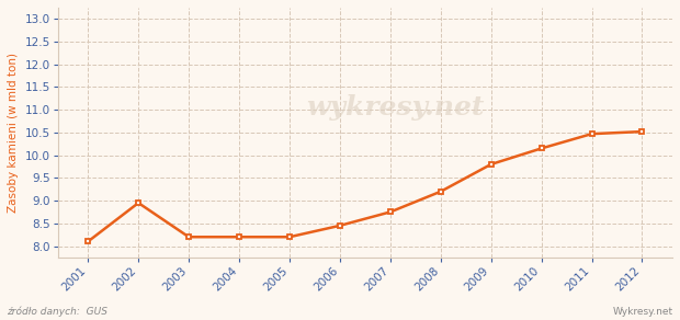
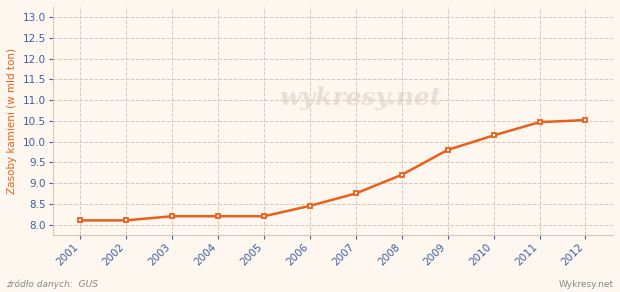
2002: 8.95 -> 8.10
